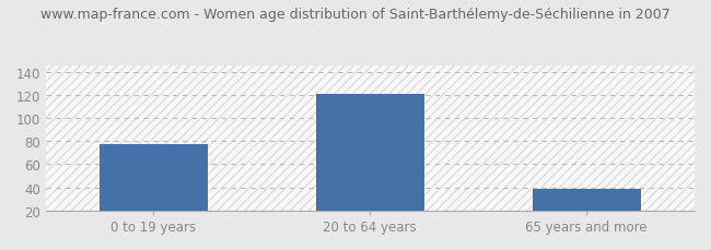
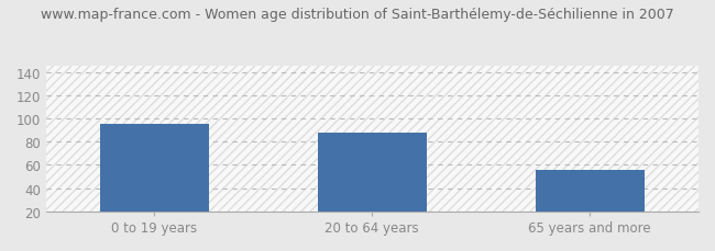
0 to 19 years: 77 -> 95
20 to 64 years: 121 -> 88
65 years and more: 39 -> 56
